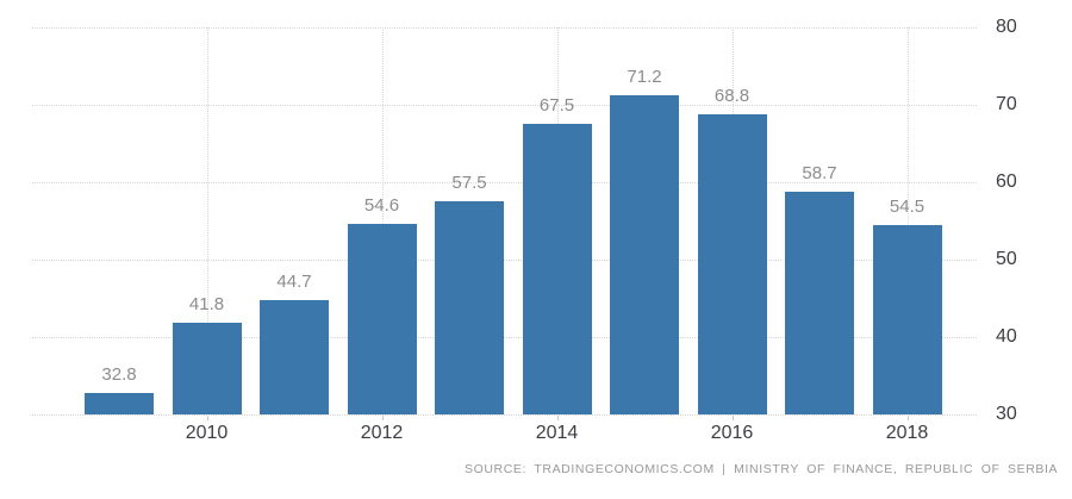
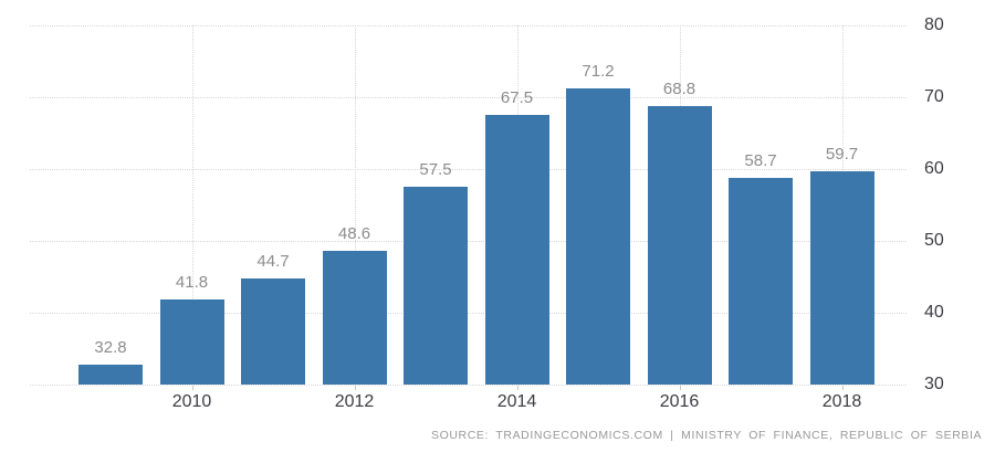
2012: 54.6 -> 48.6
2018: 54.5 -> 59.7
